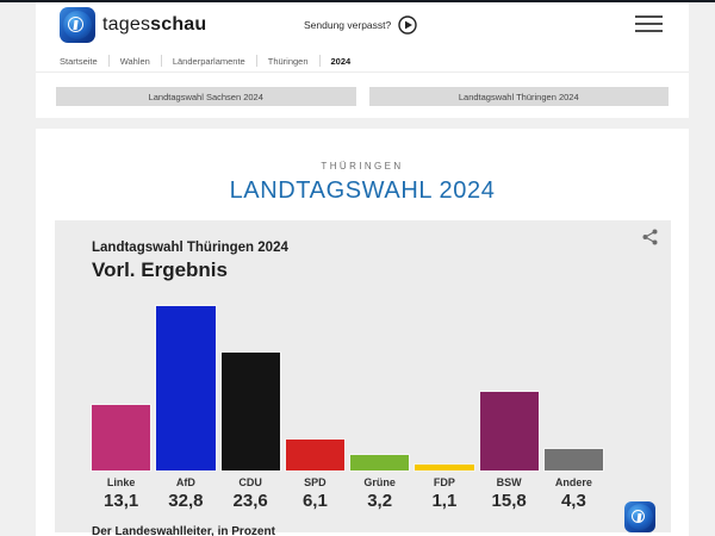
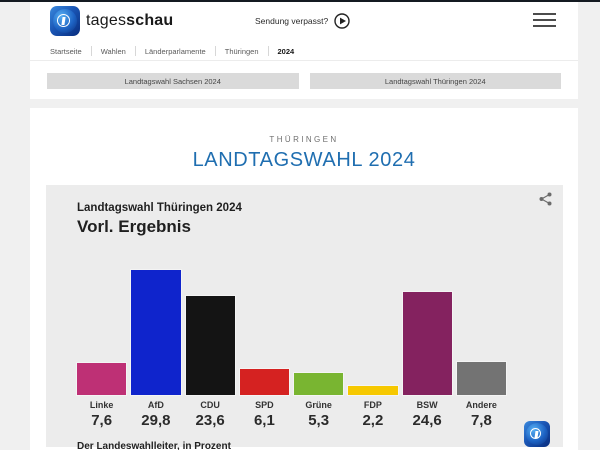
Linke: 13,1 -> 7,6
AfD: 32,8 -> 29,8
Grüne: 3,2 -> 5,3
FDP: 1,1 -> 2,2
BSW: 15,8 -> 24,6
Andere: 4,3 -> 7,8
